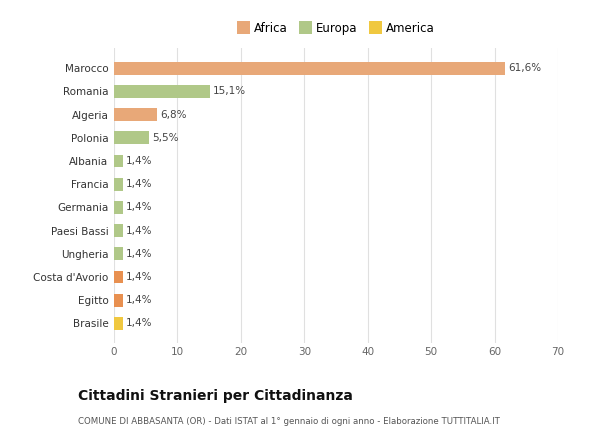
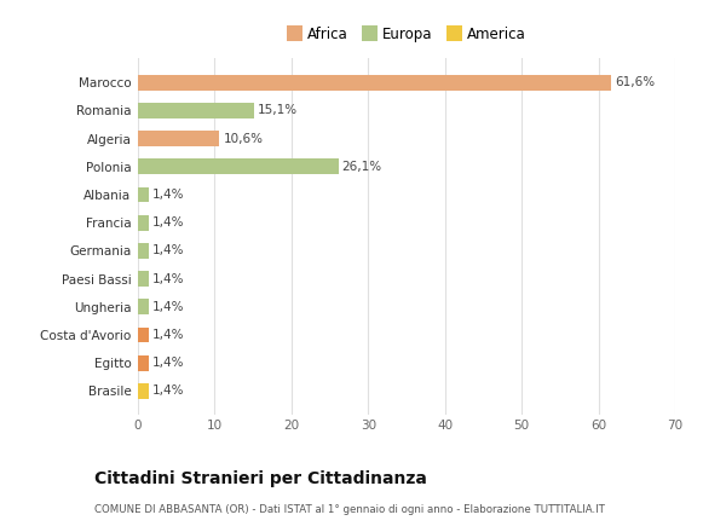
Algeria: 6,8% -> 10,6%
Polonia: 5,5% -> 26,1%
